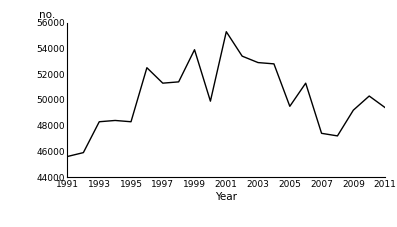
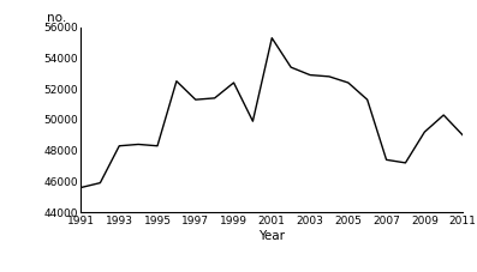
1999: 53900 -> 52400
2005: 49500 -> 52400
2011: 49400 -> 49000
